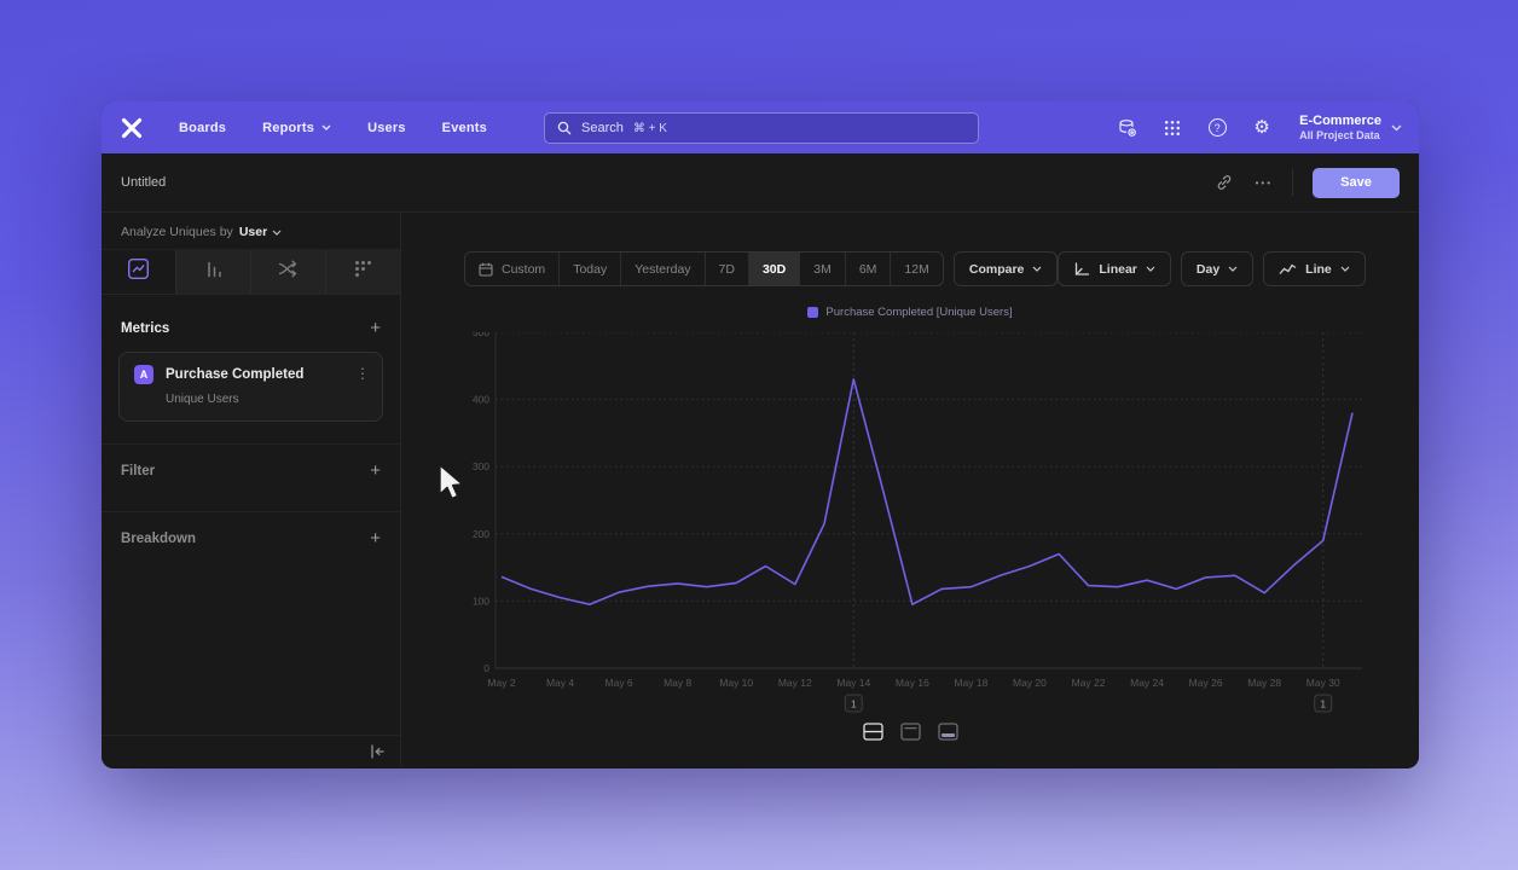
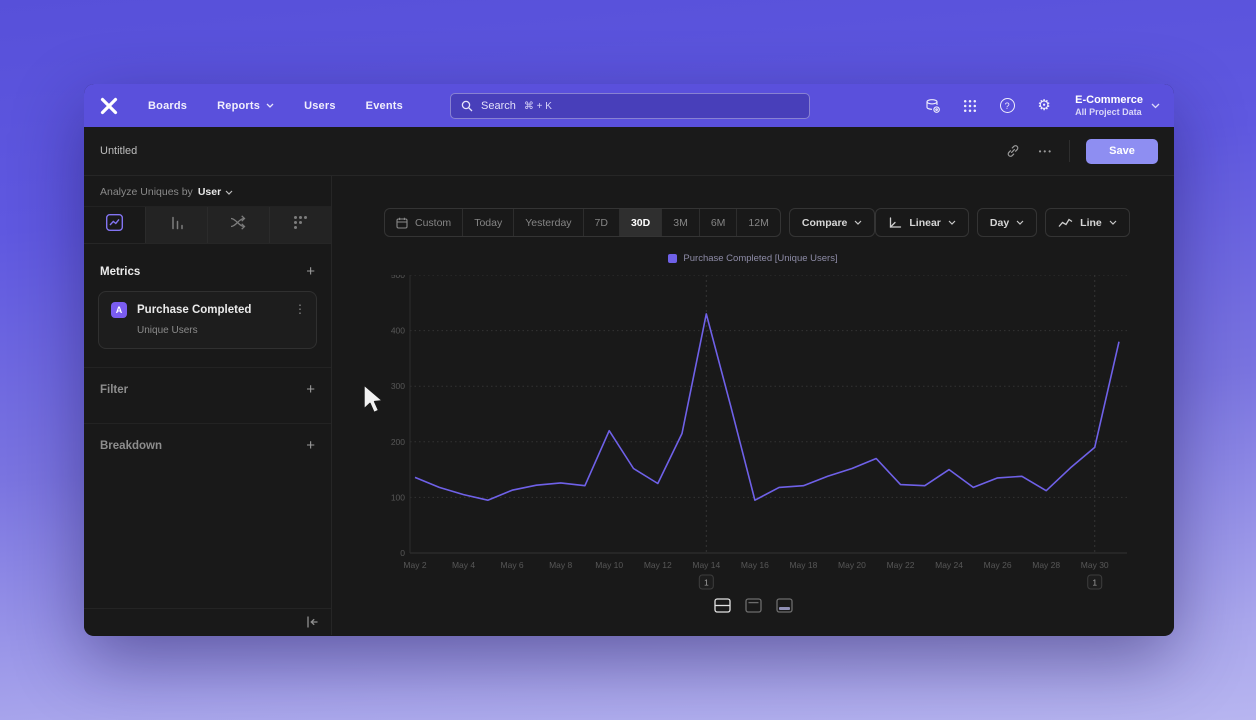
May 10: 130 -> 220
May 24: 130 -> 150
